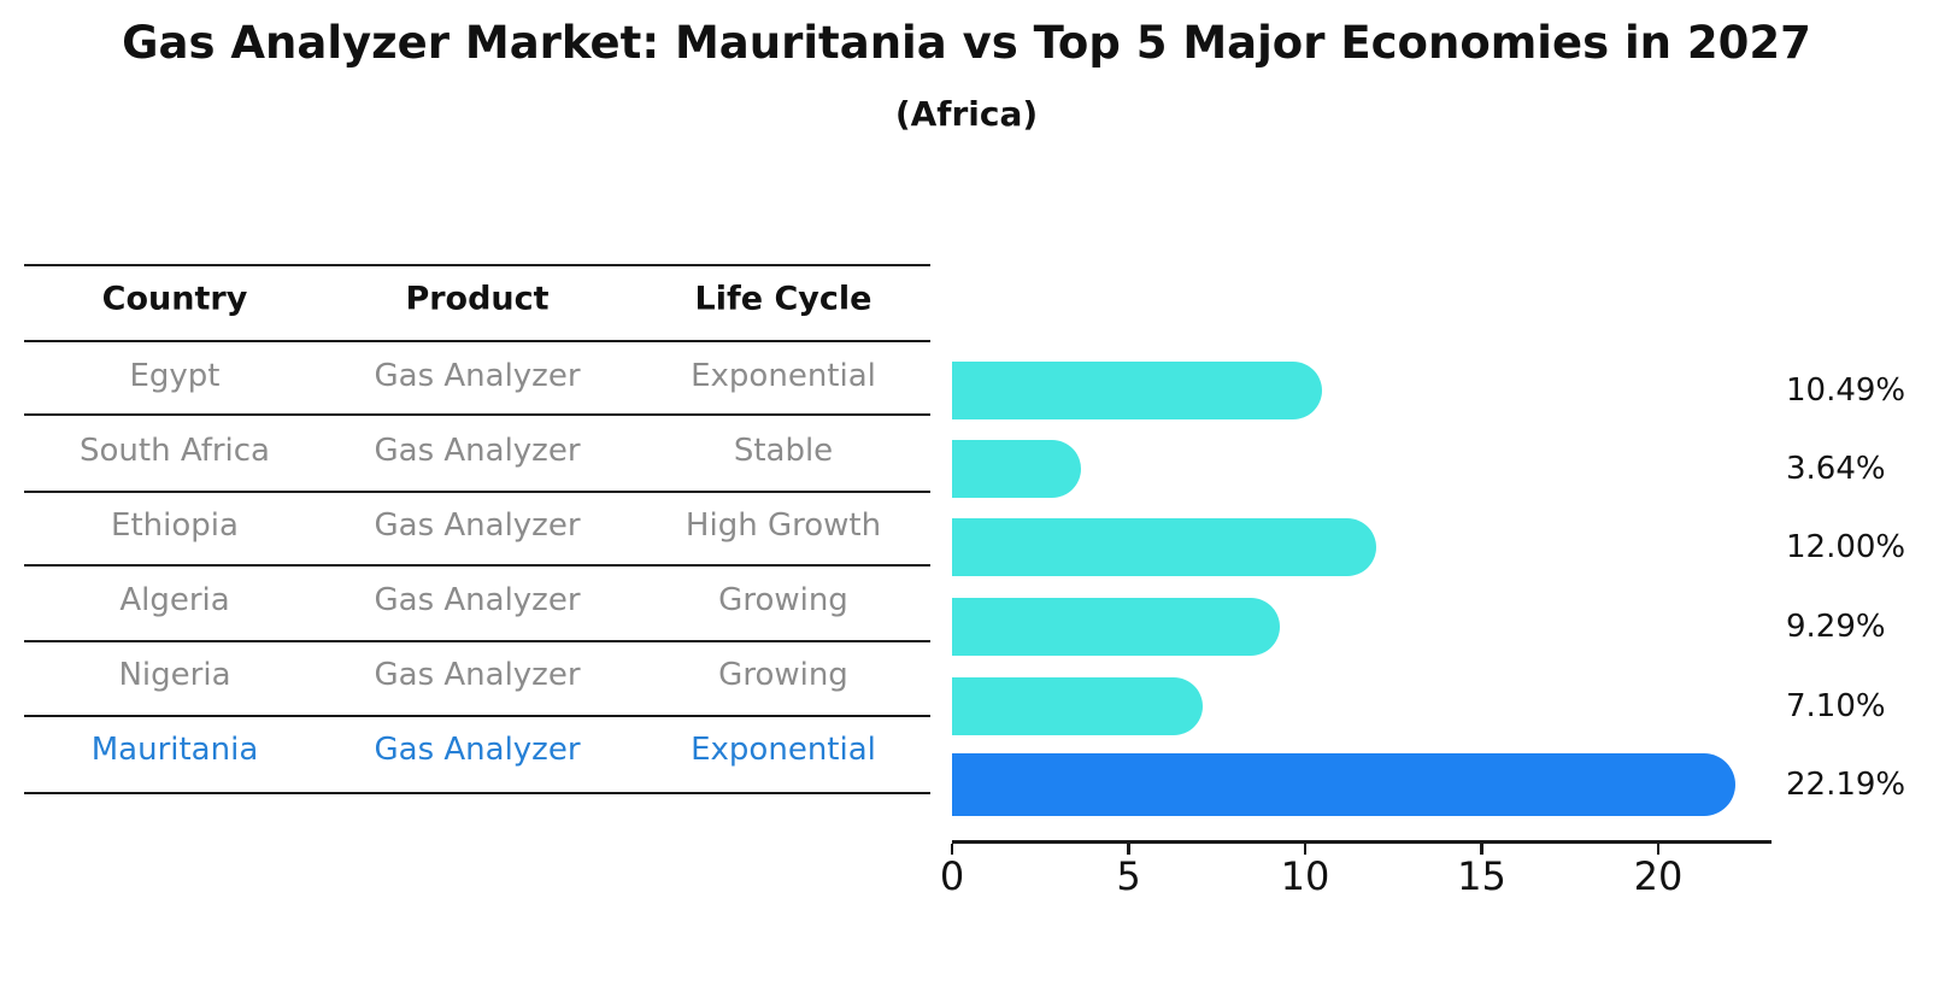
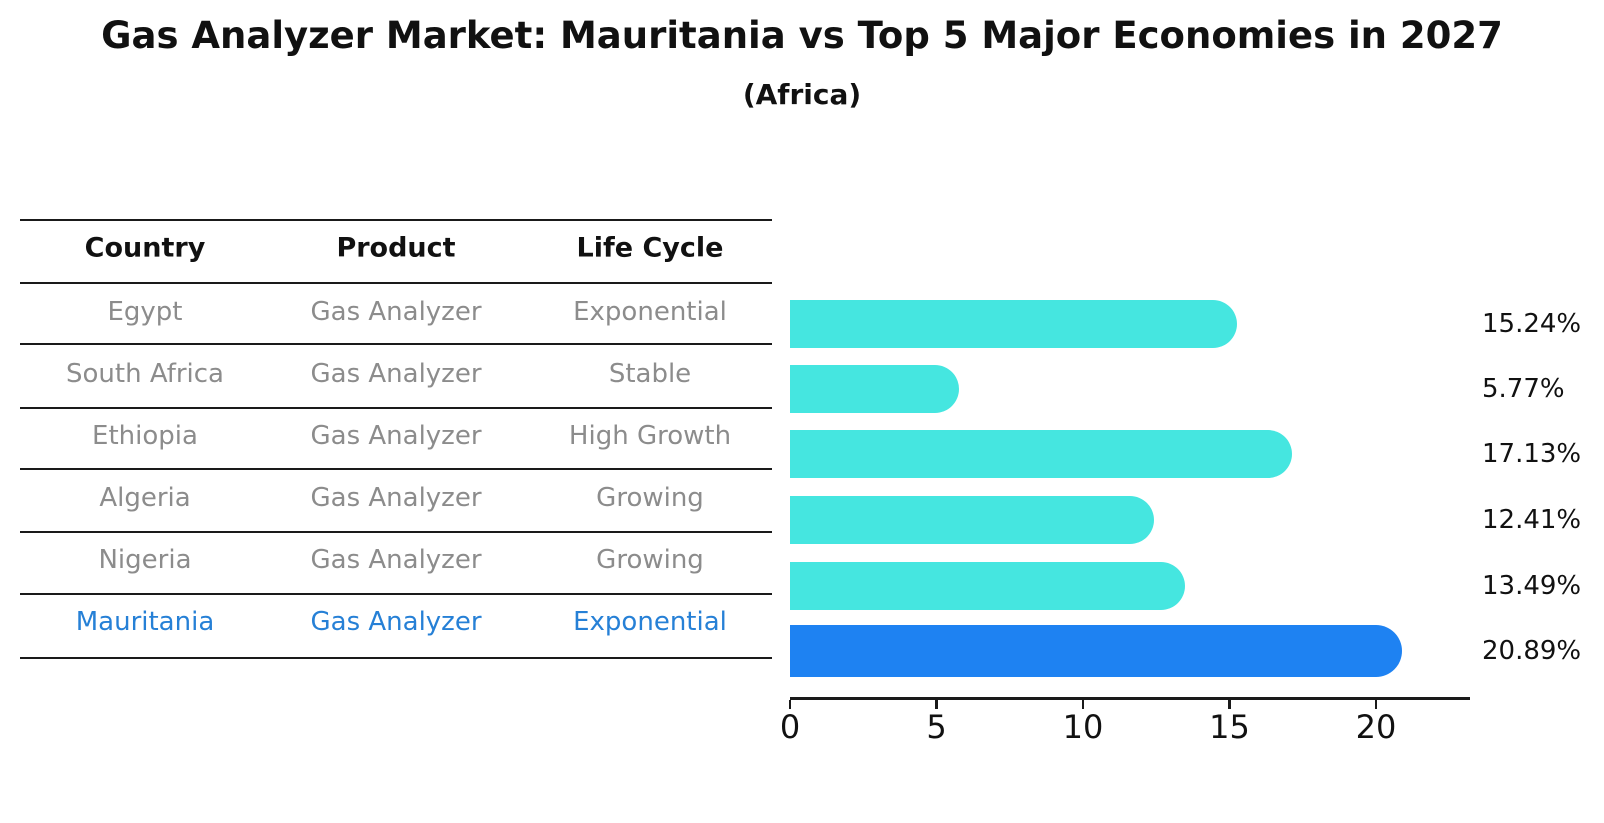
Egypt: 10.49% -> 15.24%
South Africa: 3.64% -> 5.77%
Ethiopia: 12.00% -> 17.13%
Algeria: 9.29% -> 12.41%
Nigeria: 7.10% -> 13.49%
Mauritania: 22.19% -> 20.89%
